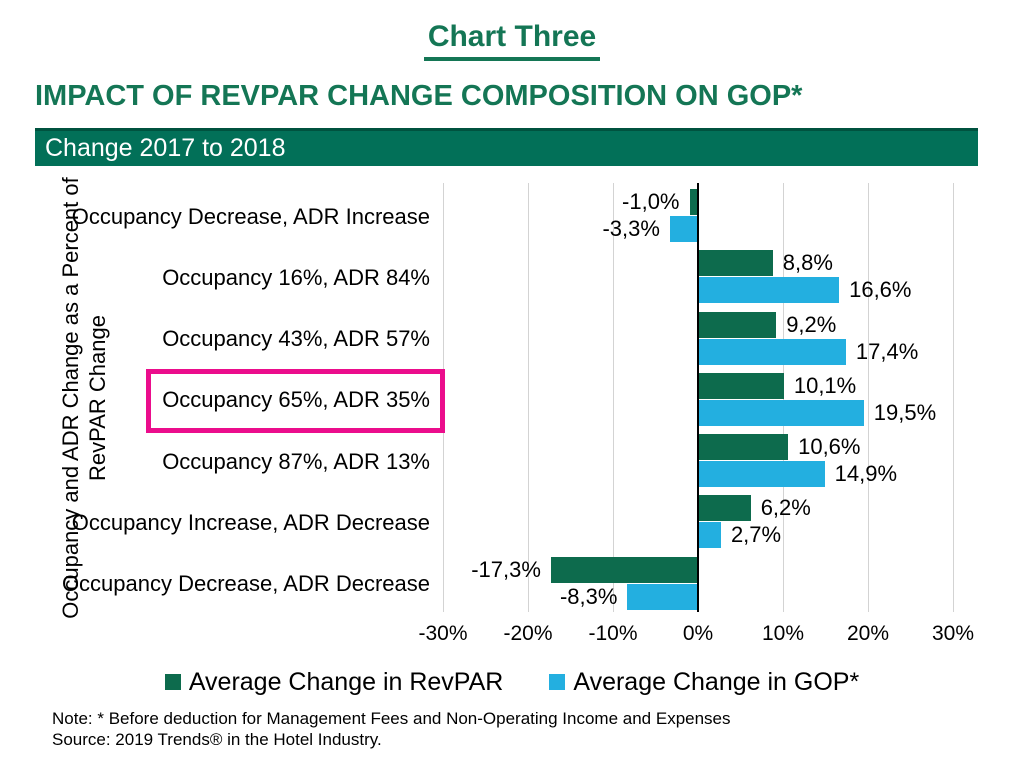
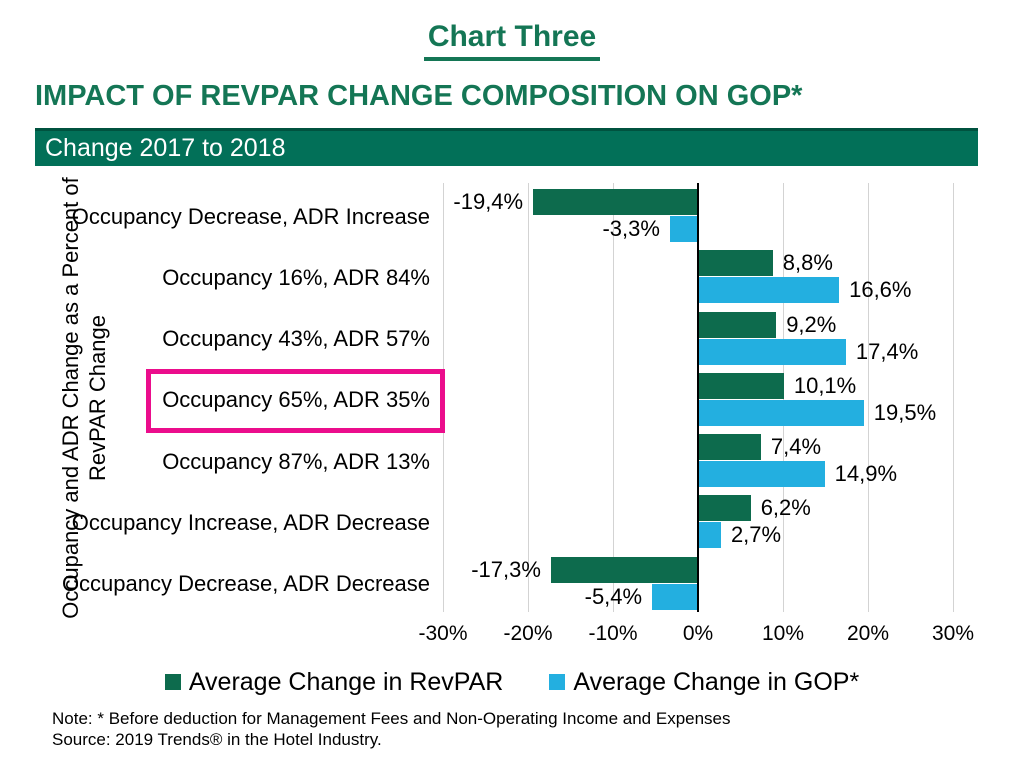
Average Change in RevPAR/Occupancy Decrease, ADR Increase: -1,0% -> -19,4%
Average Change in RevPAR/Occupancy 87%, ADR 13%: 10,6% -> 7,4%
Average Change in GOP*/Occupancy Decrease, ADR Decrease: -8,3% -> -5,4%
